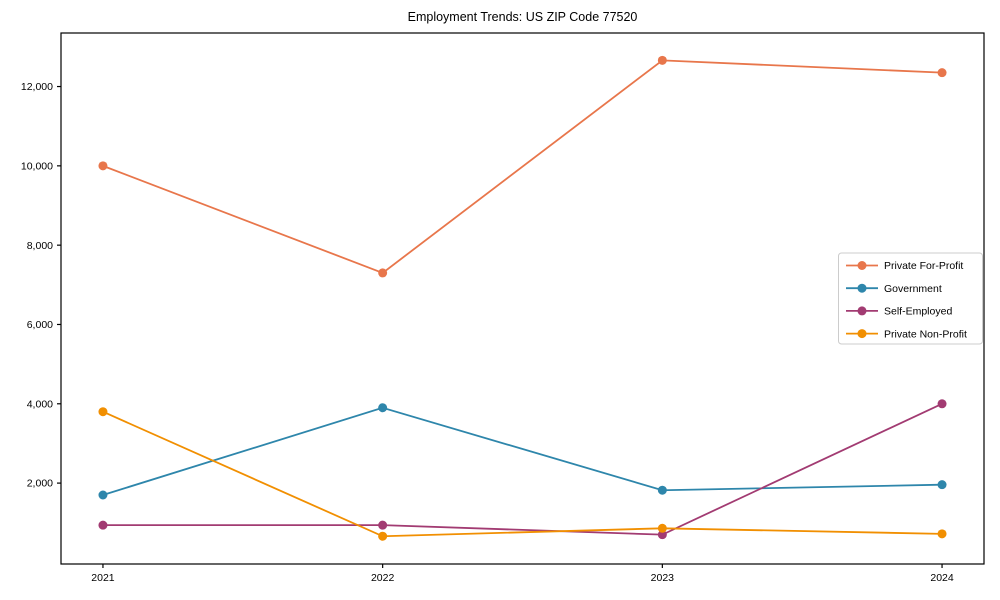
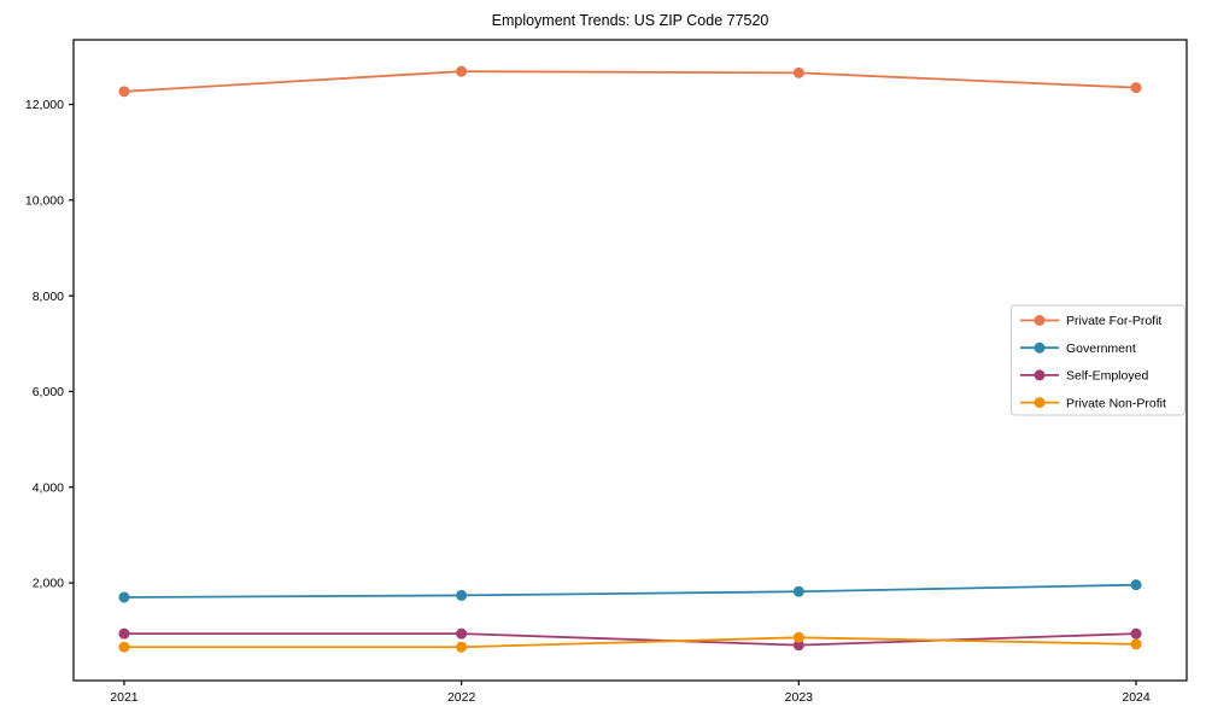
Private For-Profit/2021: 10000 -> 12300
Private Non-Profit/2021: 3800 -> 700
Private For-Profit/2022: 7300 -> 12700
Government/2022: 3900 -> 1700
Self-Employed/2024: 4000 -> 900
